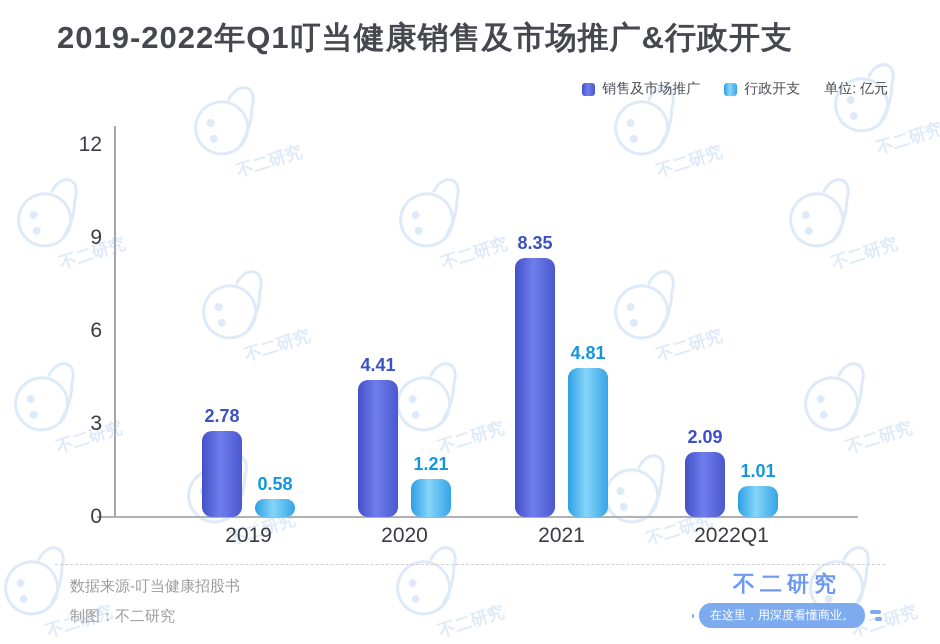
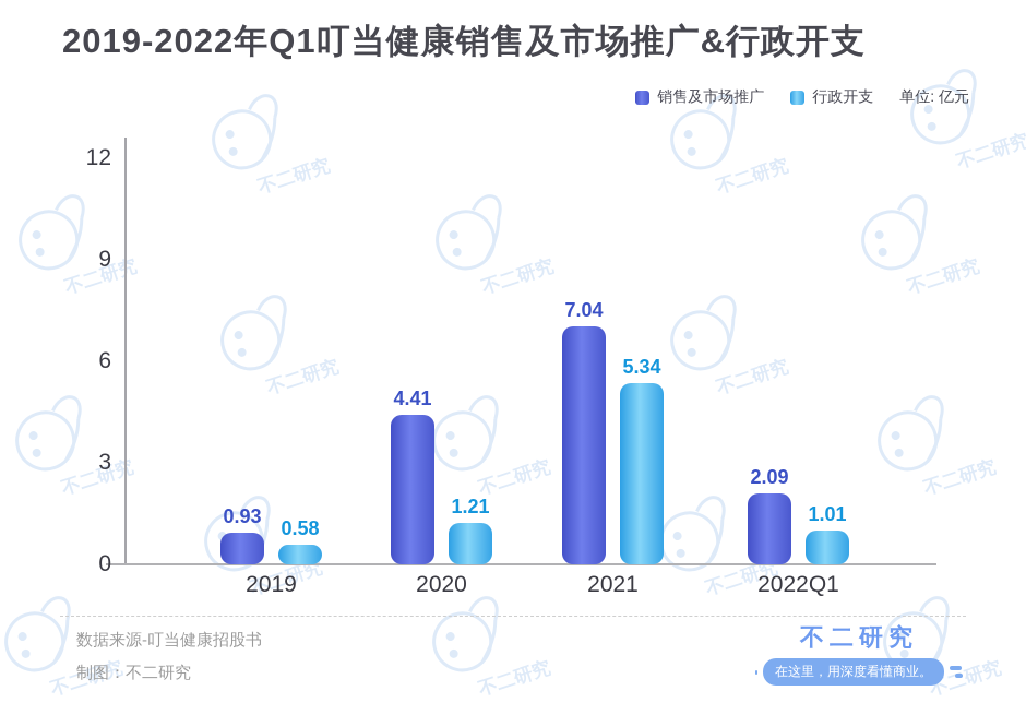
销售及市场推广/2019: 2.78 -> 0.93
销售及市场推广/2021: 8.35 -> 7.04
行政开支/2021: 4.81 -> 5.34
